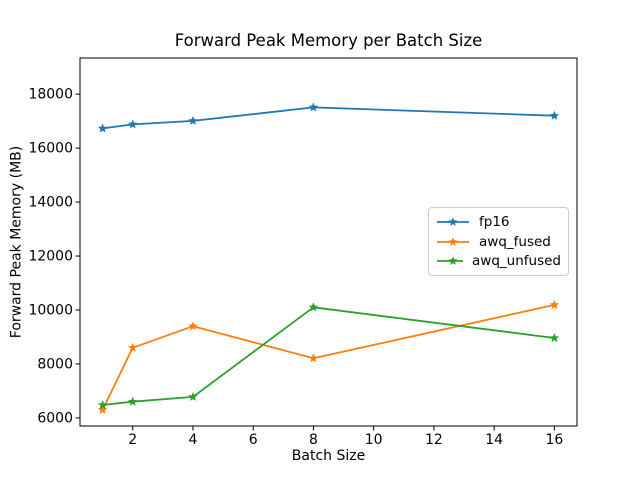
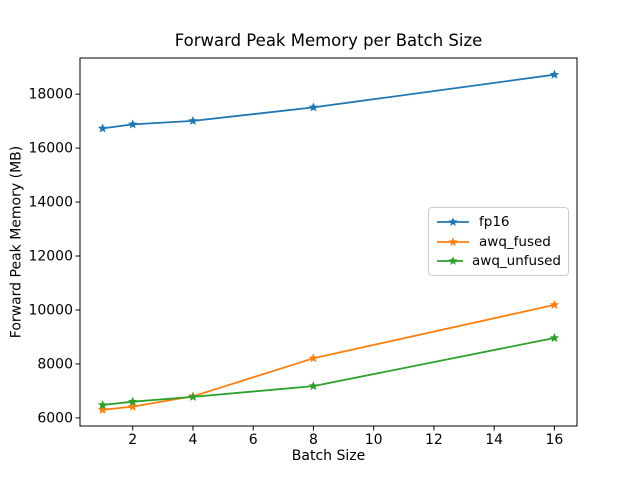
awq_fused/2: 8600 -> 6400
awq_fused/4: 9400 -> 6800
awq_unfused/8: 10100 -> 7200
fp16/16: 17200 -> 18700
